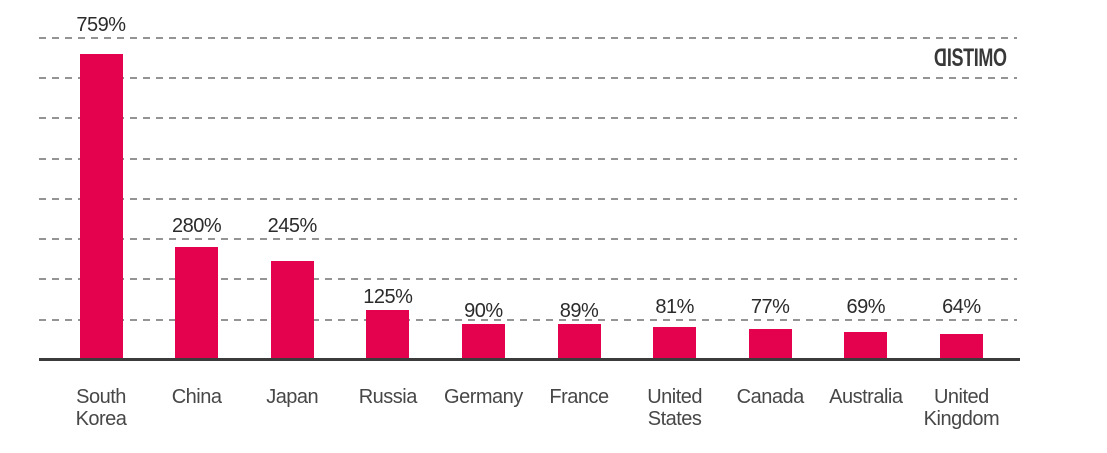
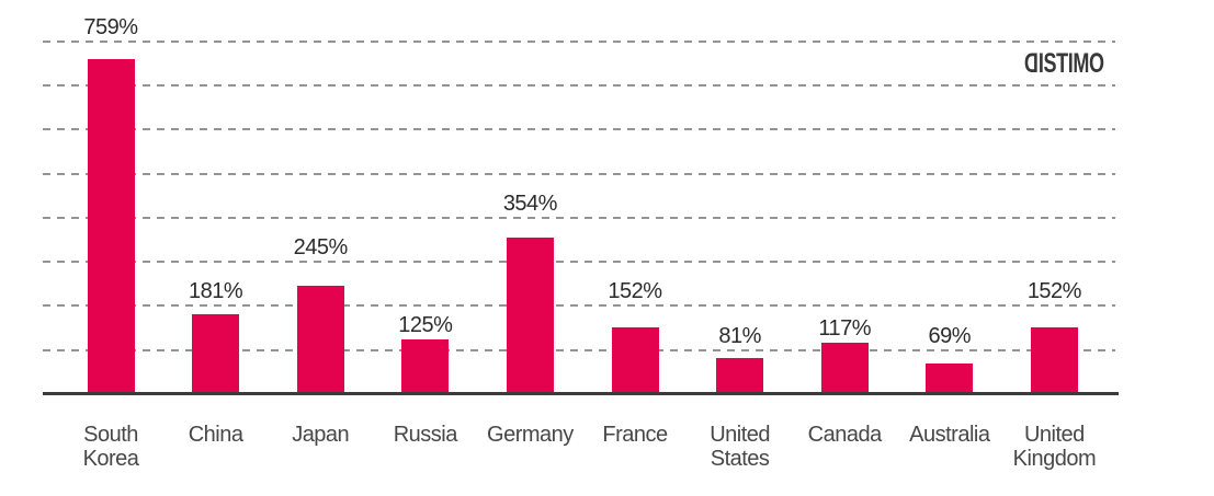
China: 280% -> 181%
Germany: 90% -> 354%
France: 89% -> 152%
Canada: 77% -> 117%
United Kingdom: 64% -> 152%
